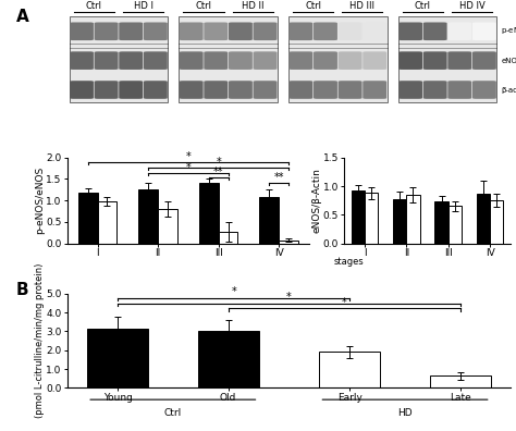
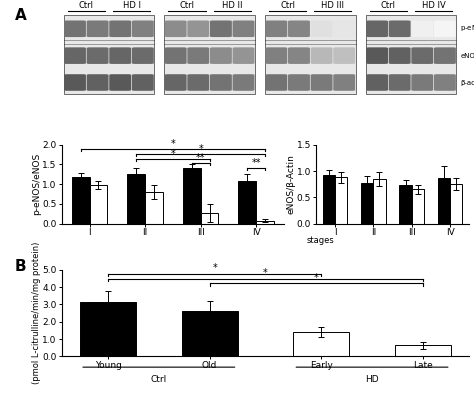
Old: 3.0 -> 2.6
Early: 1.9 -> 1.4
